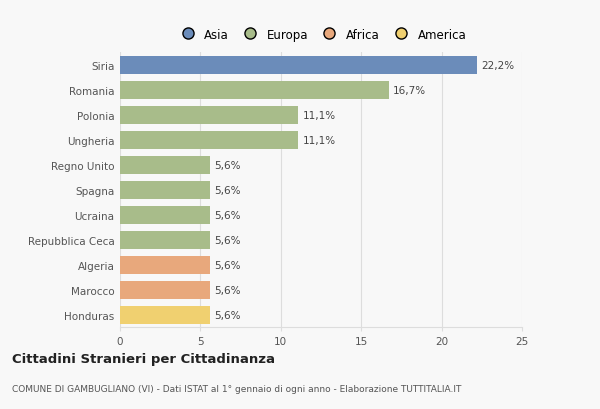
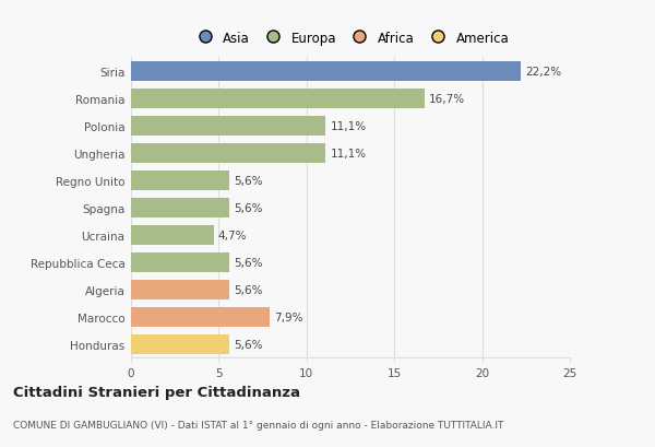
Ucraina: 5,6% -> 4,7%
Marocco: 5,6% -> 7,9%
